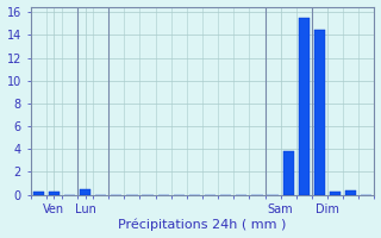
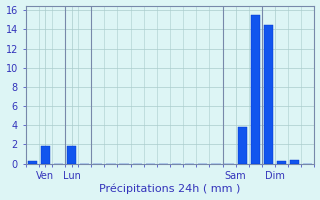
Ven: 0.3 -> 1.8
Lun: 0.5 -> 1.8
